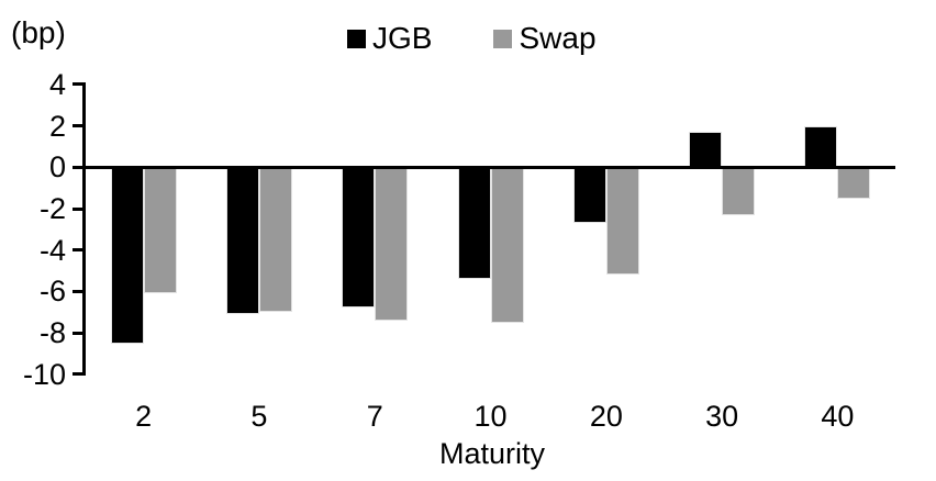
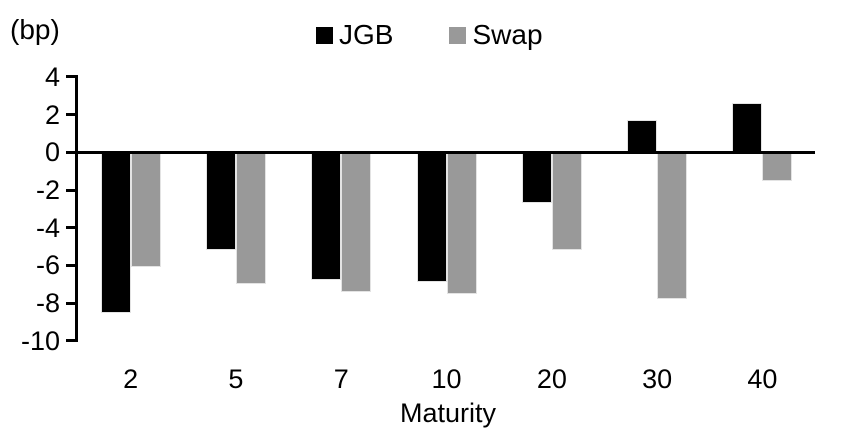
JGB/5: -7.1 -> -5.2
JGB/10: -5.4 -> -6.9
Swap/30: -2.3 -> -7.8
JGB/40: 2.0 -> 2.6
